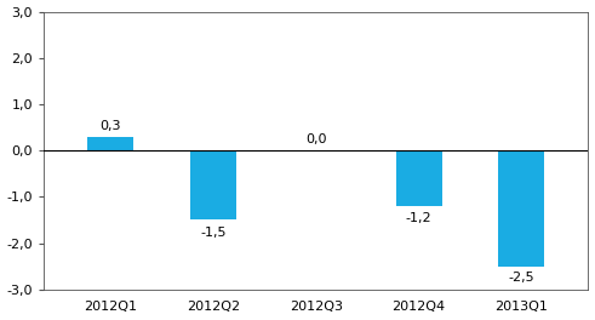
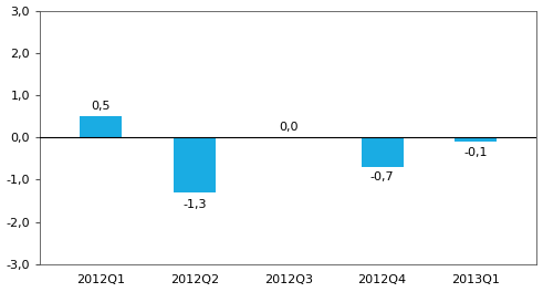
2012Q1: 0,3 -> 0,5
2012Q2: -1,5 -> -1,3
2012Q4: -1,2 -> -0,7
2013Q1: -2,5 -> -0,1
